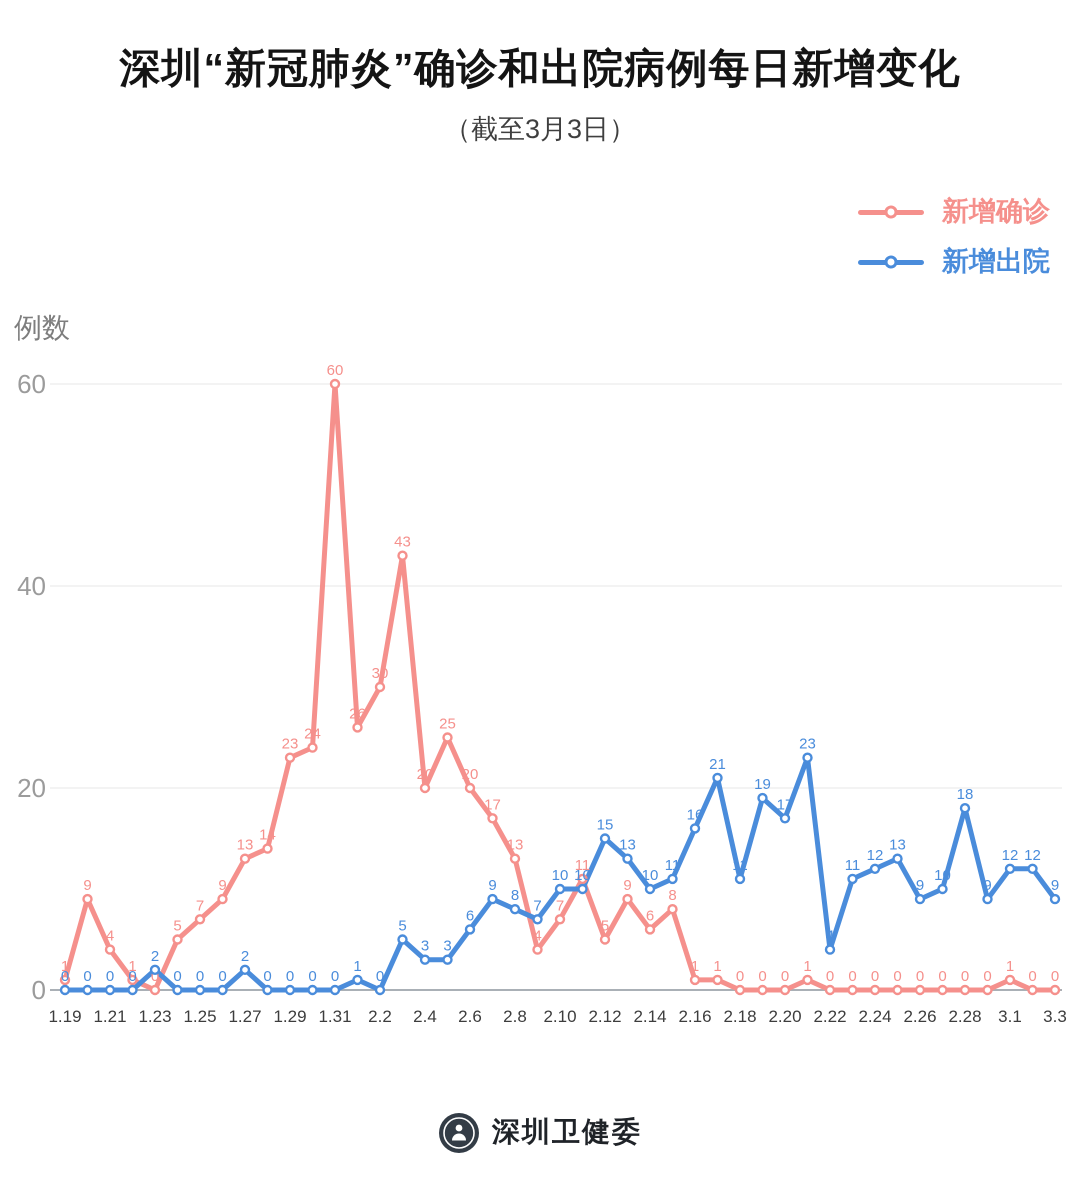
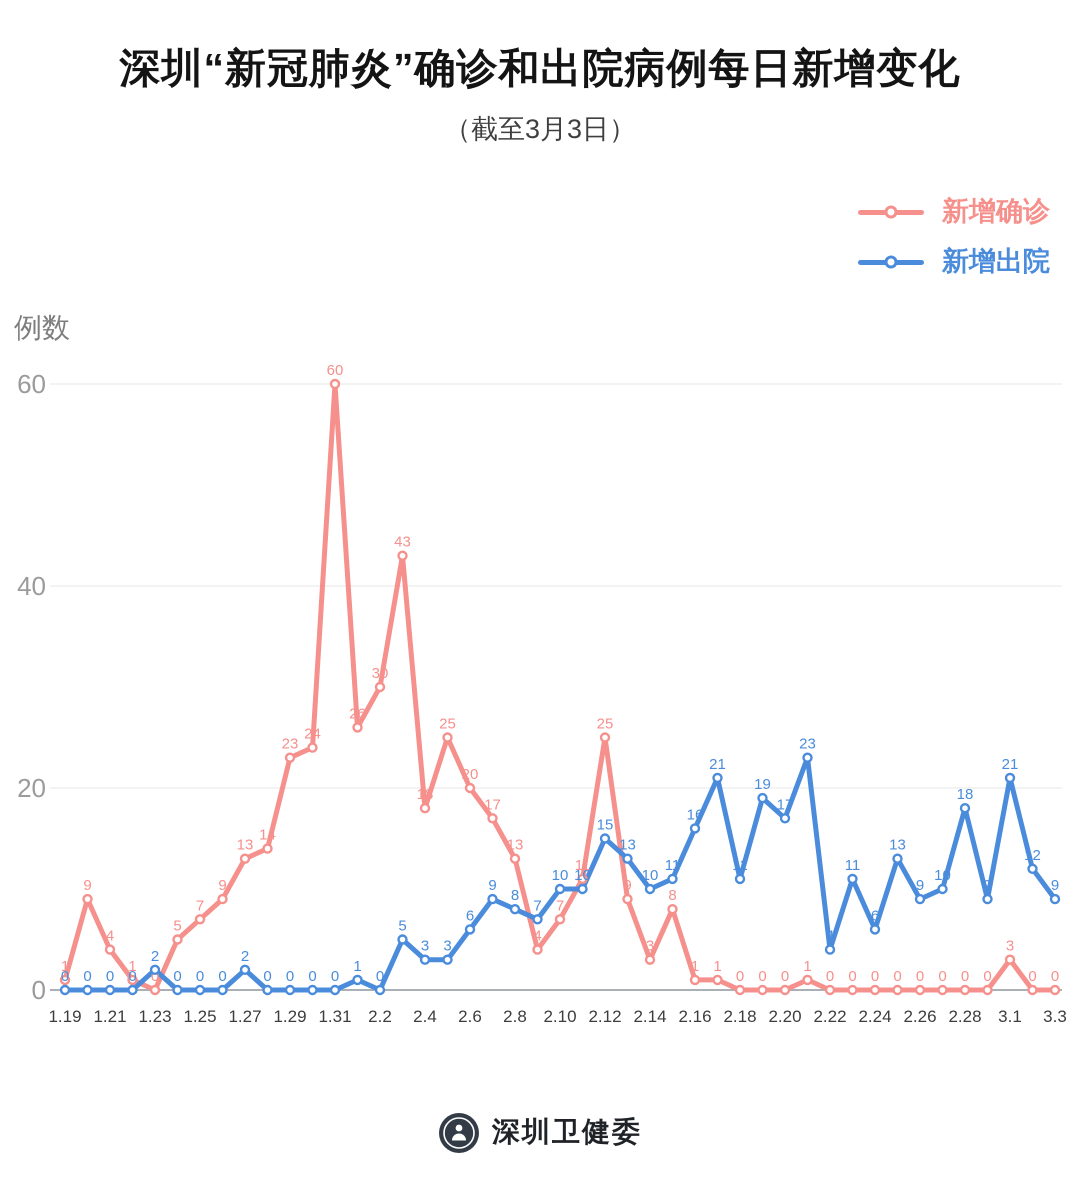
新增确诊/2.4: 20 -> 18
新增确诊/2.12: 5 -> 25
新增确诊/2.14: 6 -> 3
新增出院/2.24: 12 -> 6
新增确诊/3.1: 1 -> 3
新增出院/3.1: 12 -> 21
